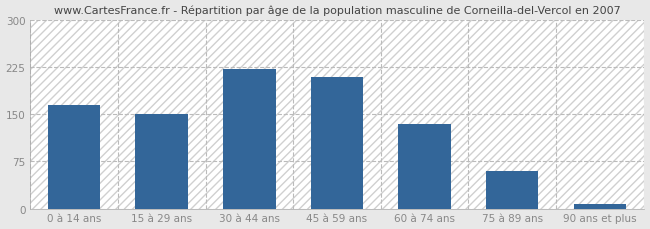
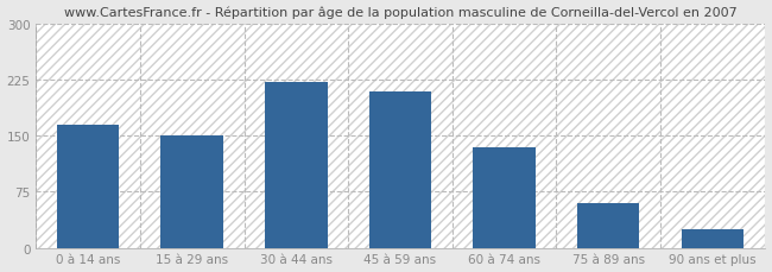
90 ans et plus: 8 -> 24
